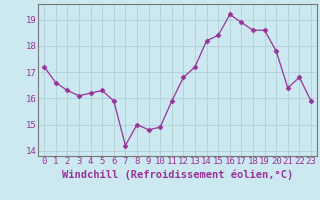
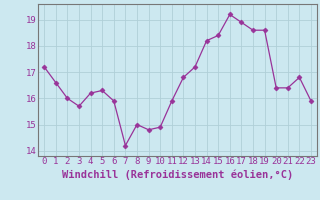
2: 16.3 -> 16.0
3: 16.1 -> 15.7
20: 17.8 -> 16.4
